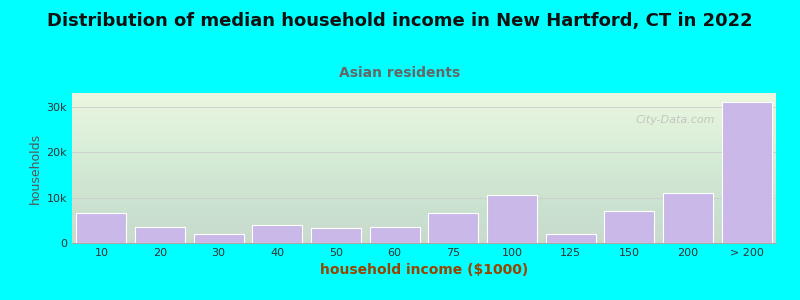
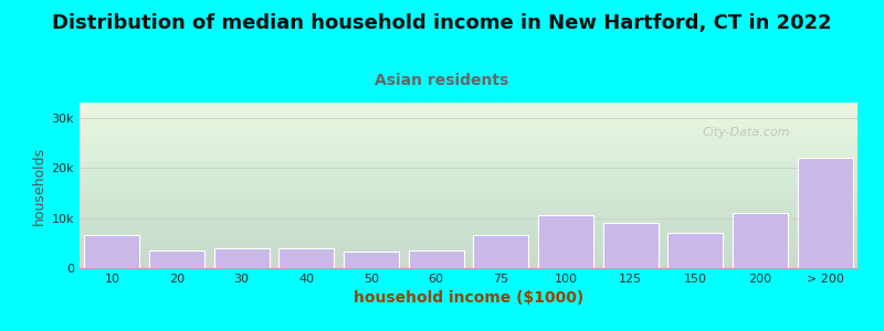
30: 2.0k -> 4.0k
125: 2.0k -> 9.0k
> 200: 31.0k -> 22.0k
